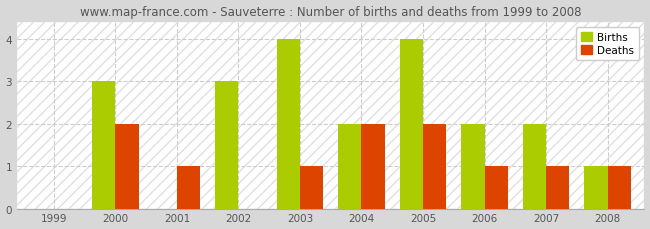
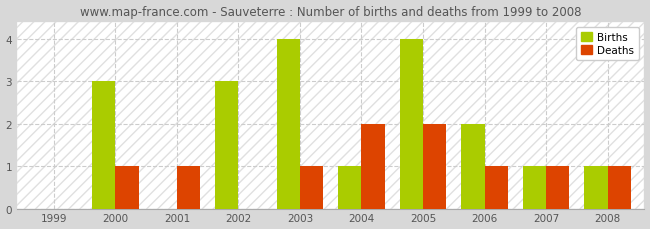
Deaths/2000: 2 -> 1
Births/2004: 2 -> 1
Births/2007: 2 -> 1
